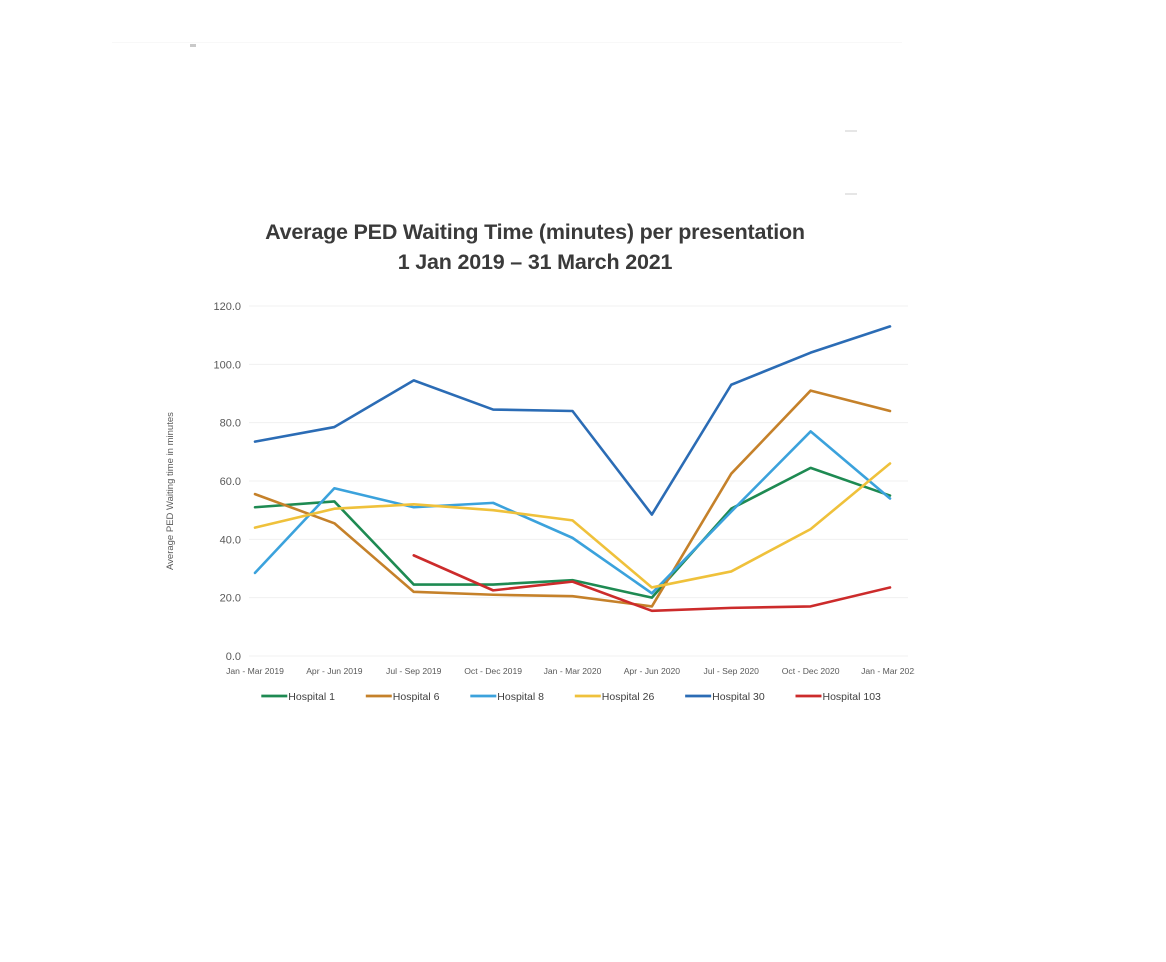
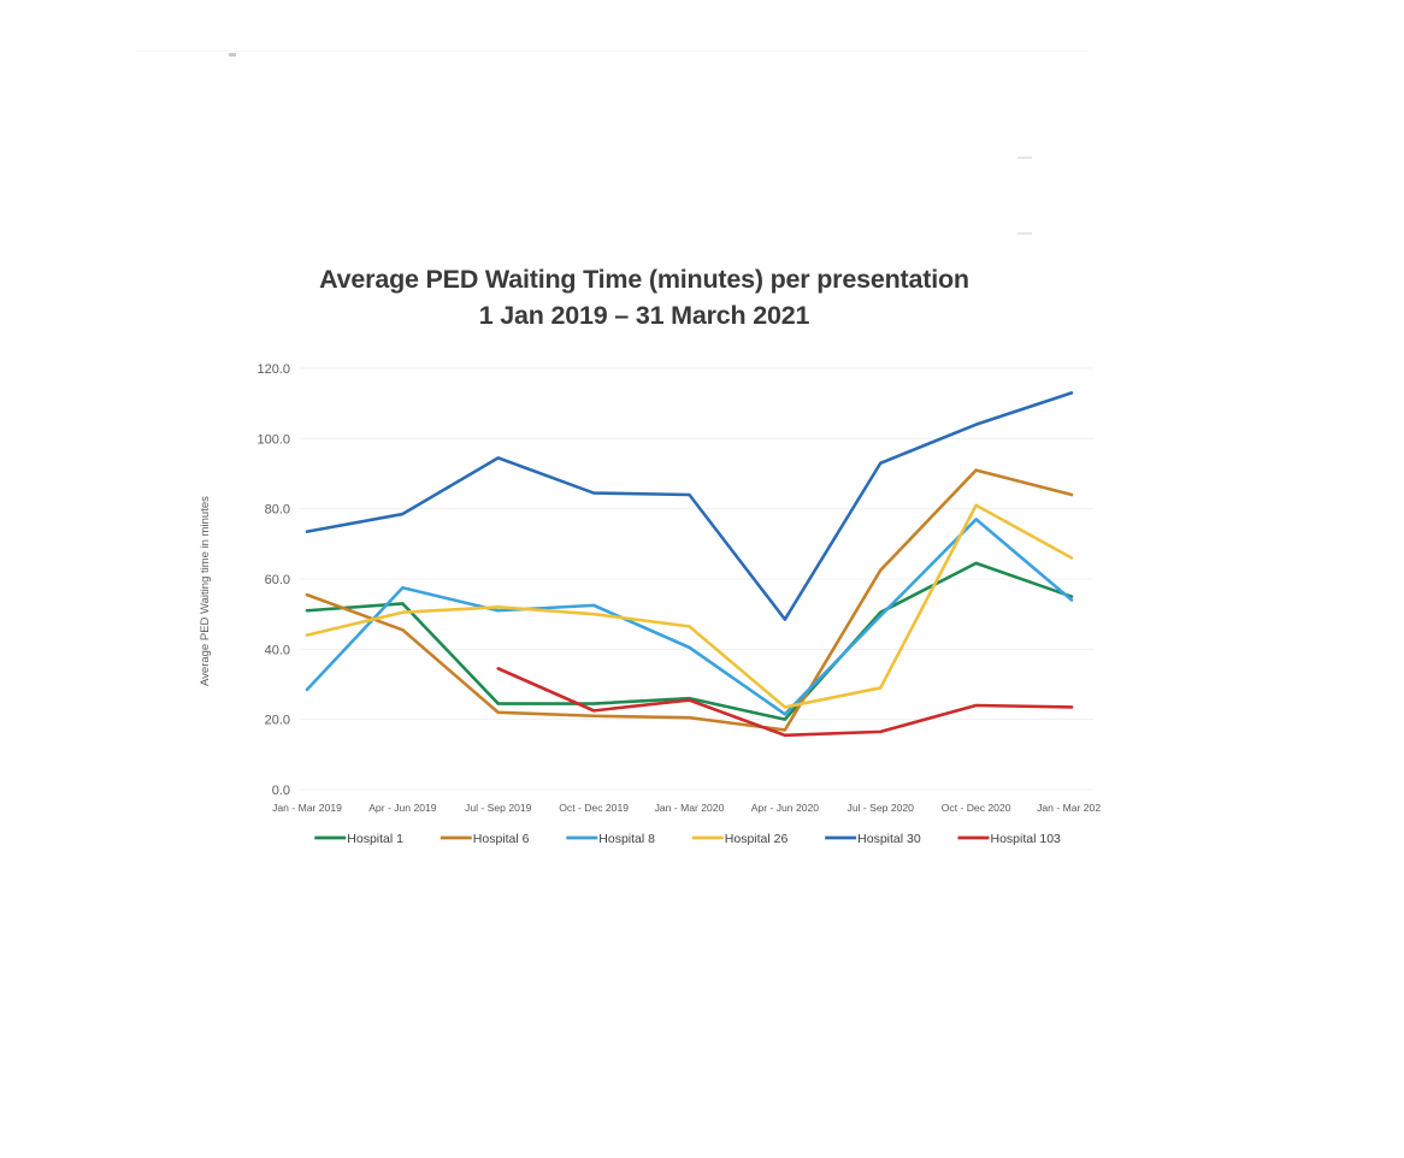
Hospital 26/Oct - Dec 2020: 44 -> 81
Hospital 103/Oct - Dec 2020: 17 -> 24
